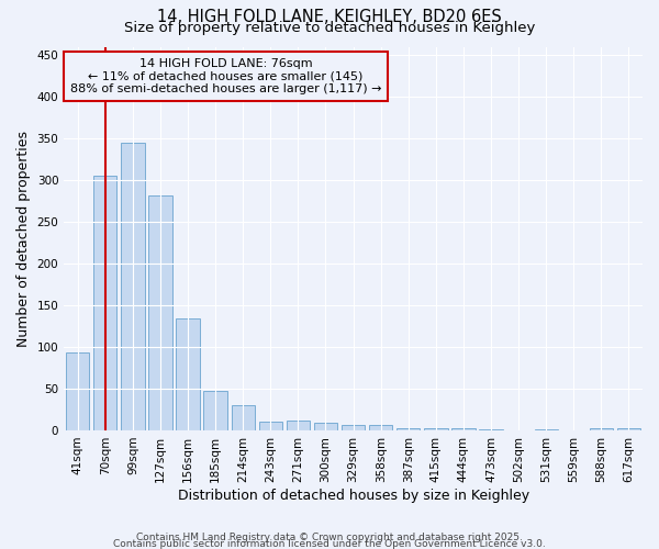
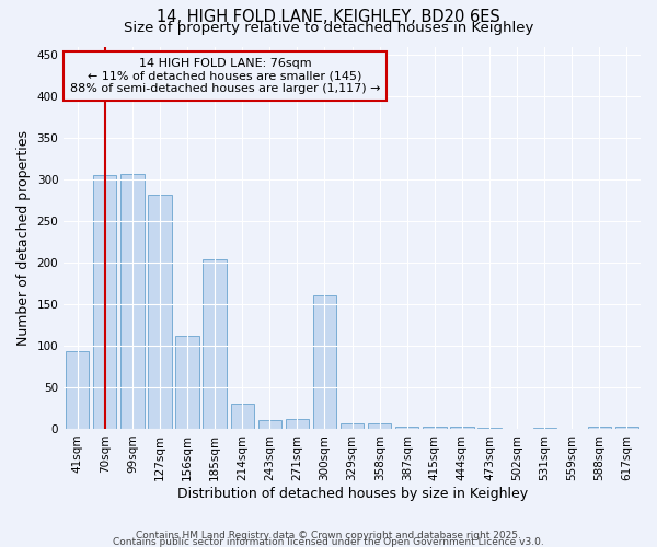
99sqm: 345 -> 306
156sqm: 134 -> 112
185sqm: 47 -> 204
300sqm: 9 -> 160
